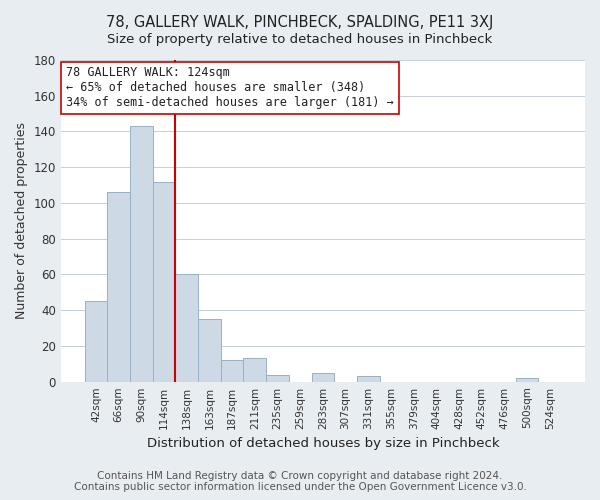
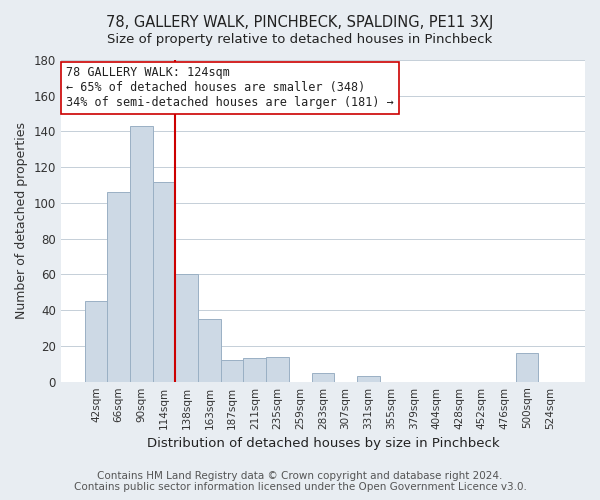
235sqm: 4 -> 14
500sqm: 2 -> 16
